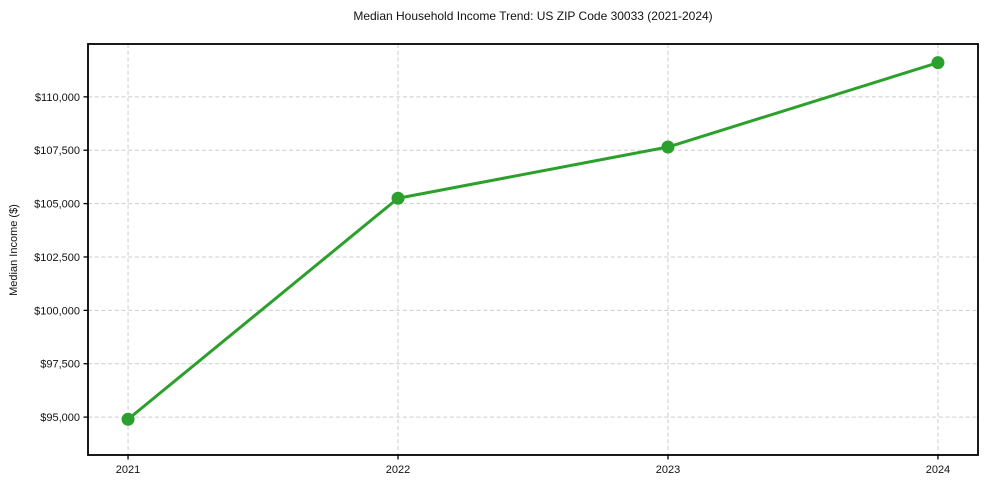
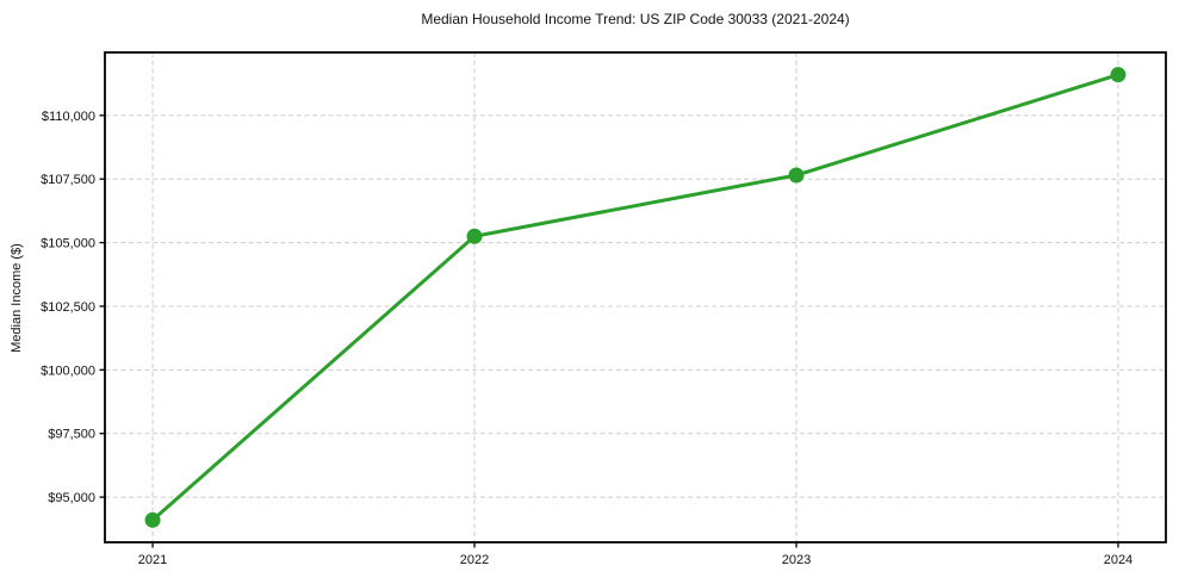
2021: $94900 -> $94100
